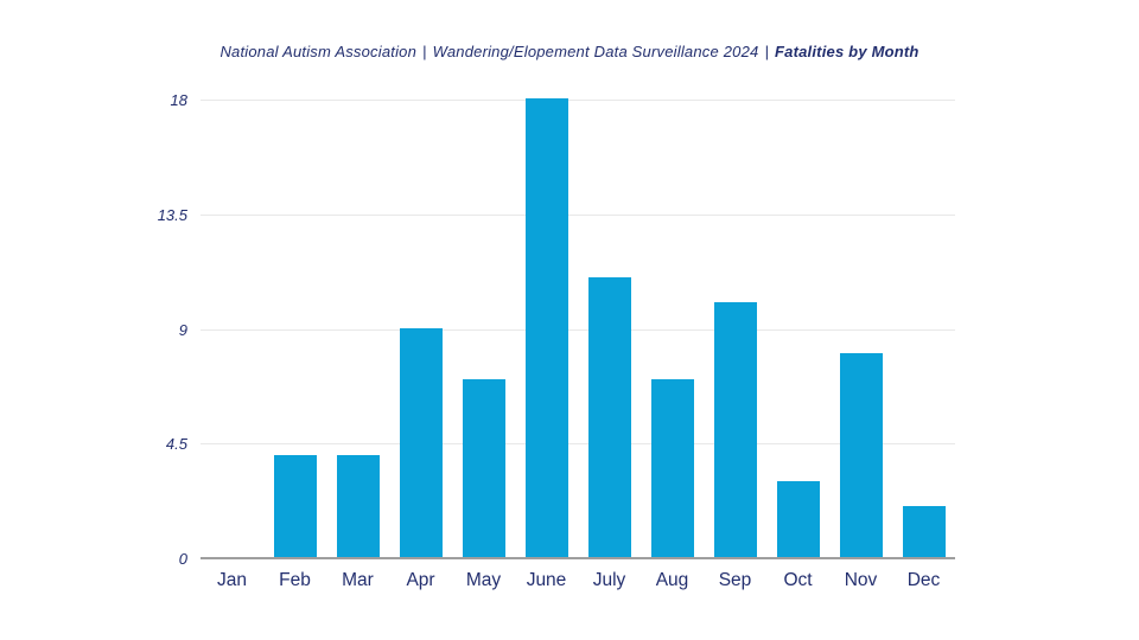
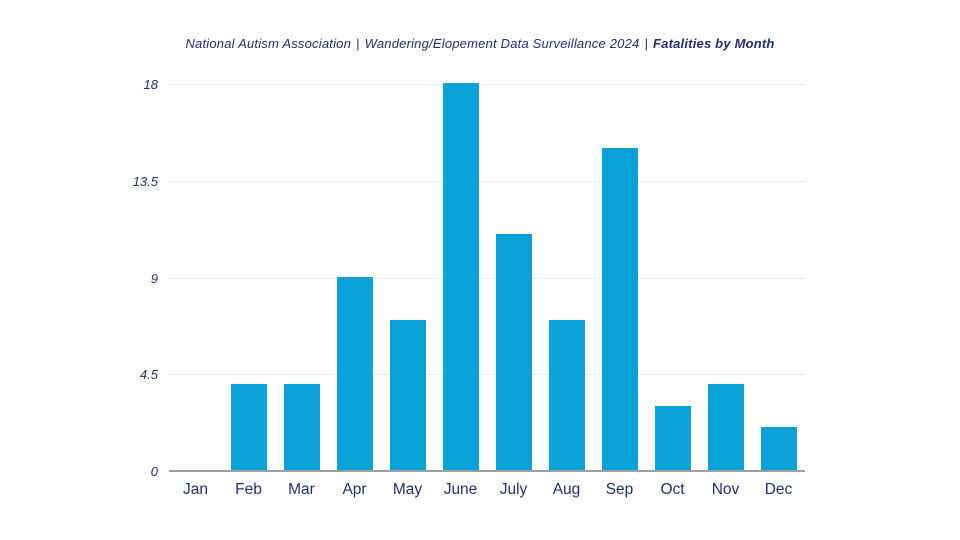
Sep: 10 -> 15
Nov: 8 -> 4
